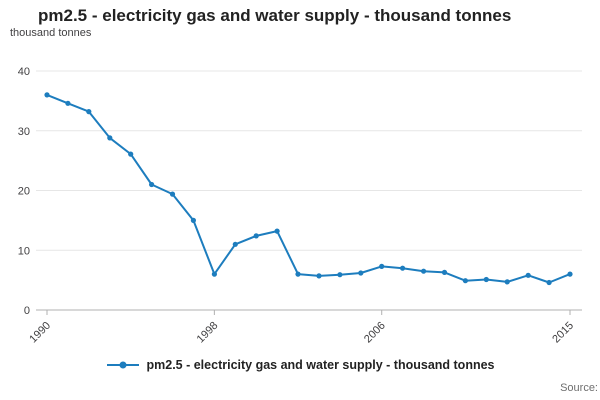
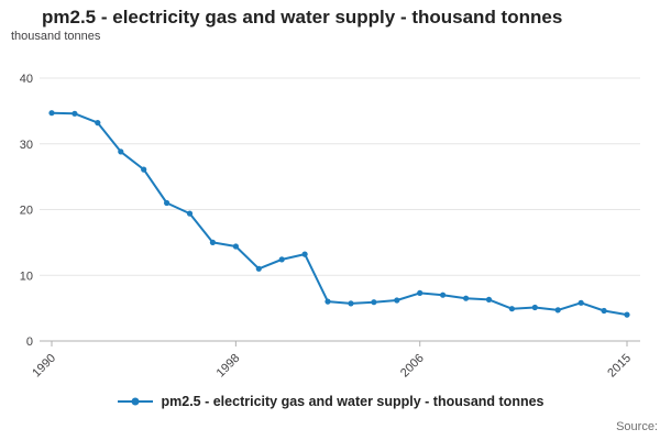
1990: 36 -> 35
1998: 6 -> 14
2015: 6 -> 4
